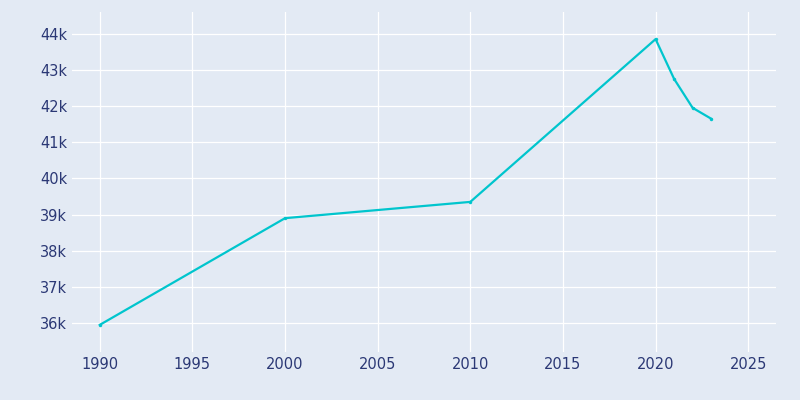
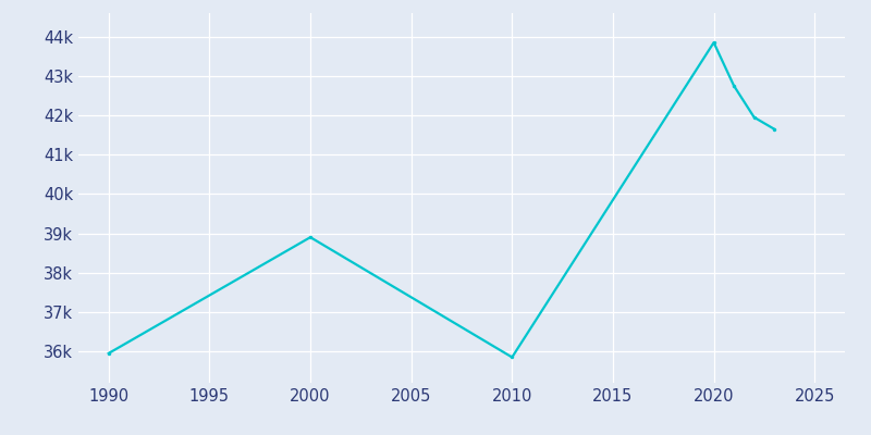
2010: 39.35k -> 35.85k
